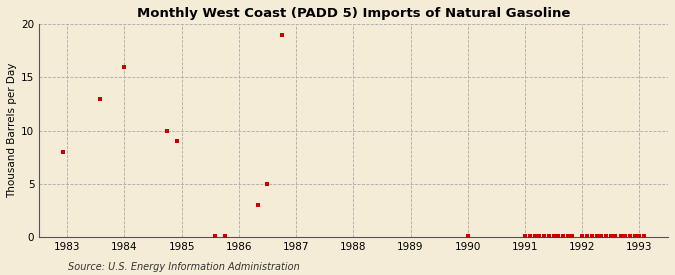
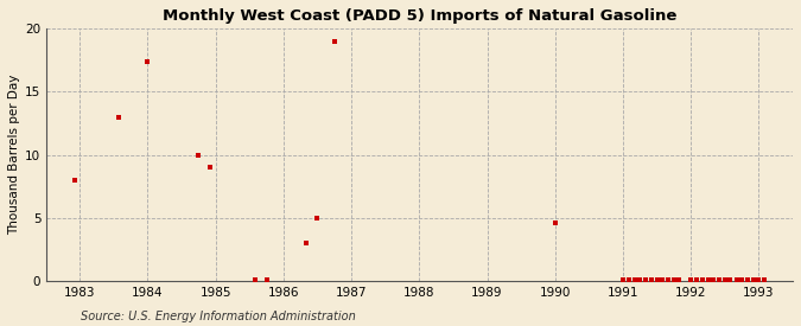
1984: 16.0 -> 17.4
1990: 0.1 -> 4.6
